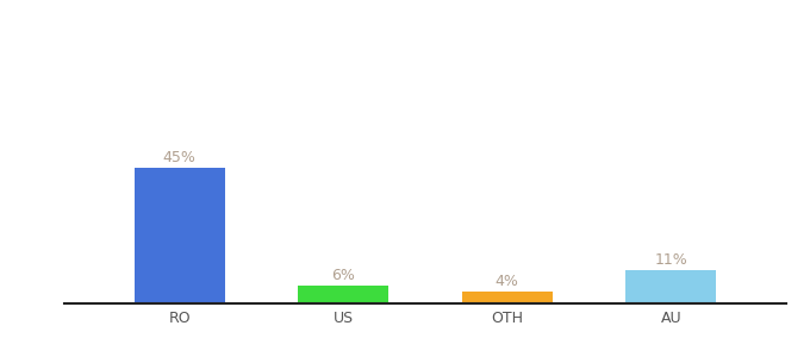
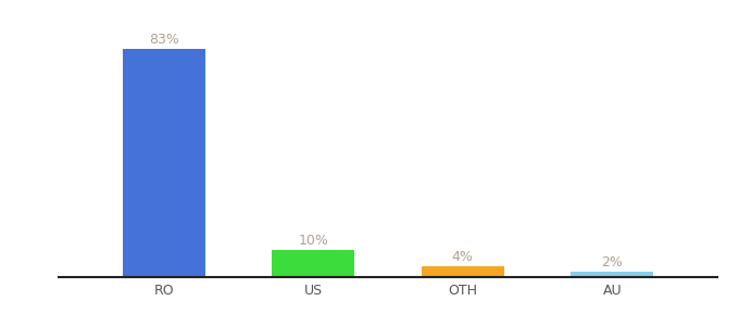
RO: 45% -> 83%
US: 6% -> 10%
AU: 11% -> 2%
